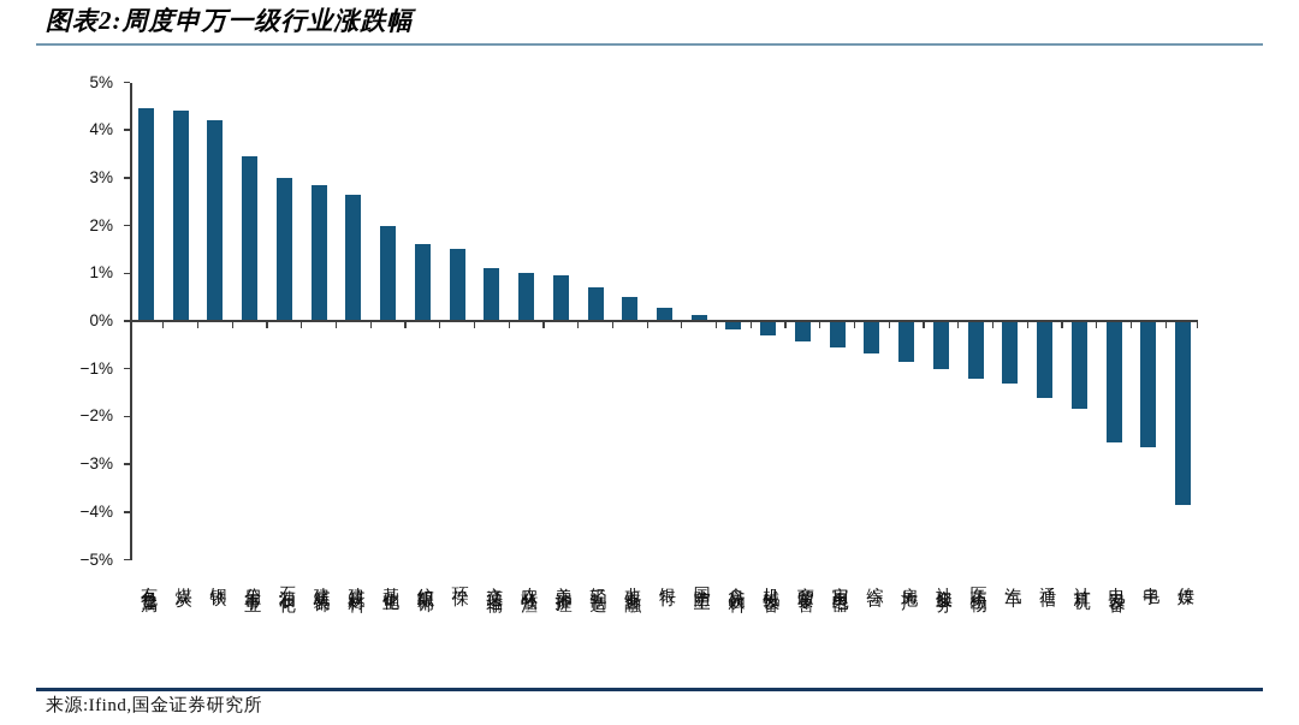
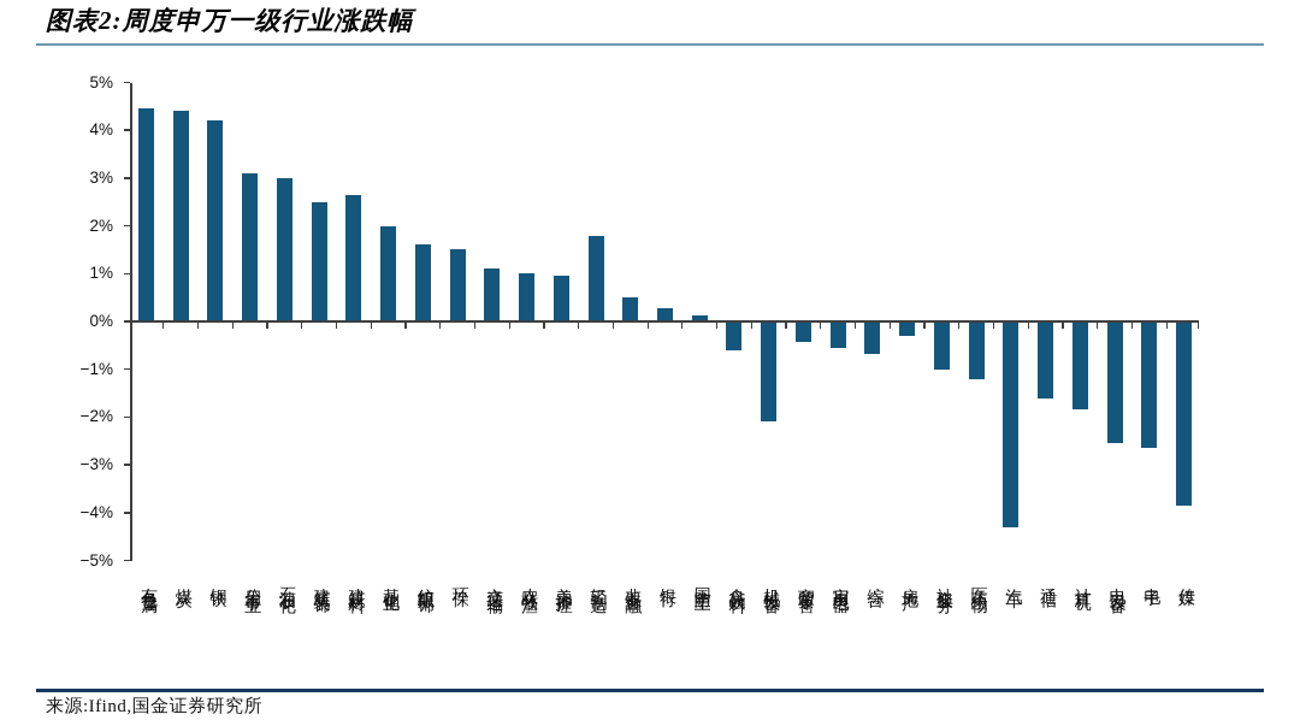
公用事业: 3.5% -> 3.1%
建筑装饰: 2.9% -> 2.5%
轻工制造: 0.7% -> 1.8%
食品饮料: -0.2% -> -0.6%
机械设备: -0.3% -> -2.1%
房地产: -0.8% -> -0.3%
汽车: -1.3% -> -4.3%
